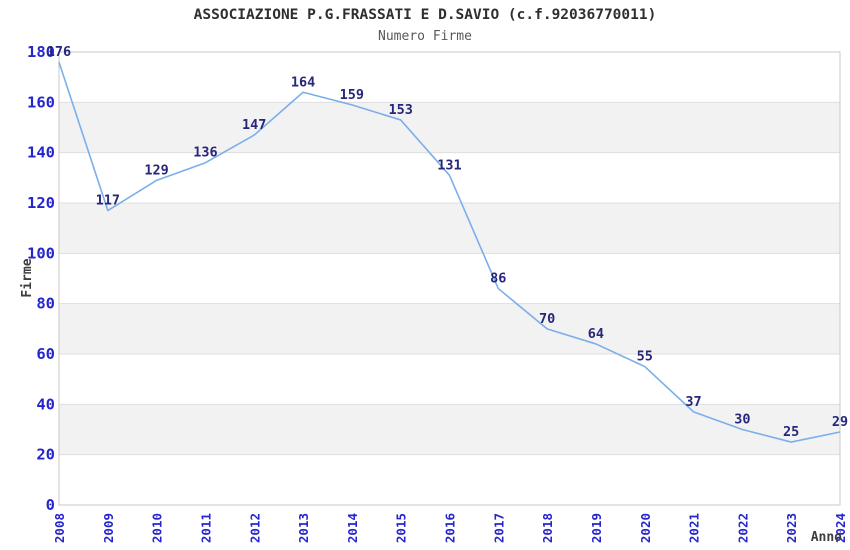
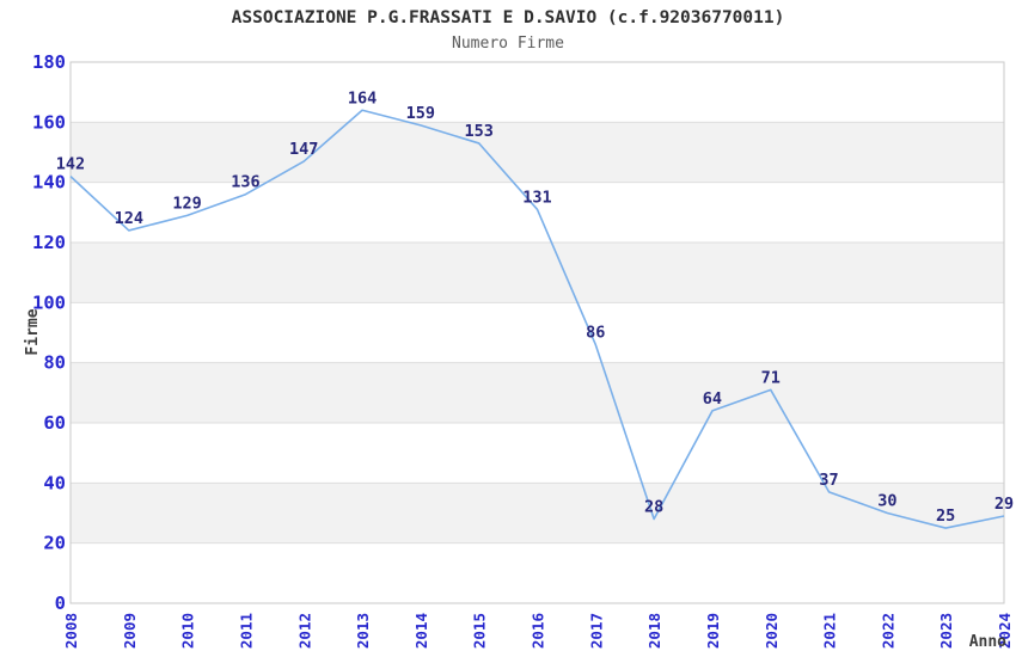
2008: 176 -> 142
2009: 117 -> 124
2018: 70 -> 28
2020: 55 -> 71
